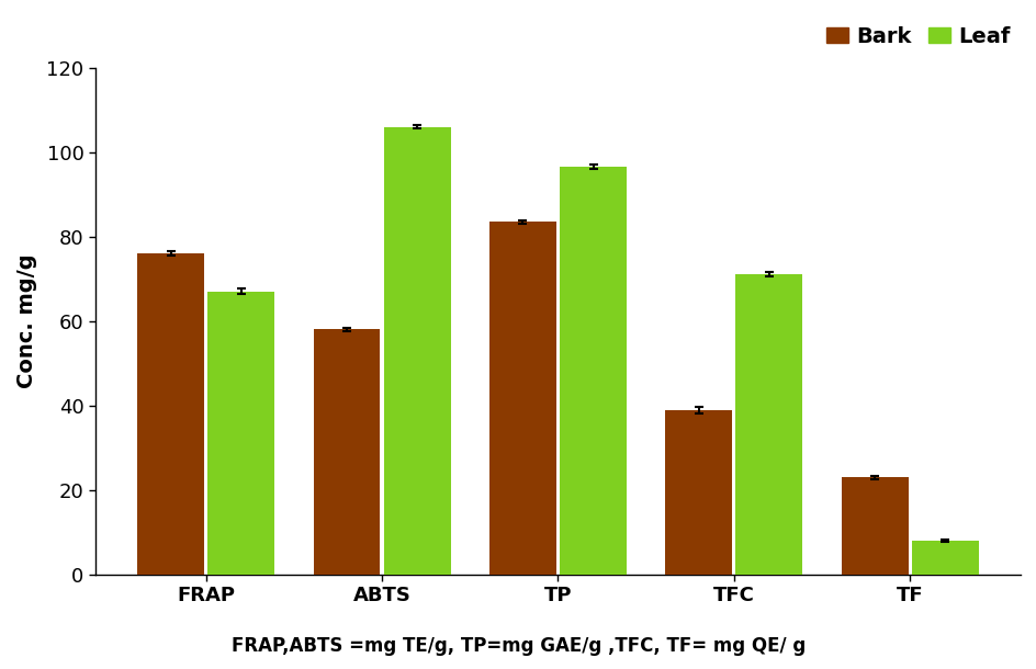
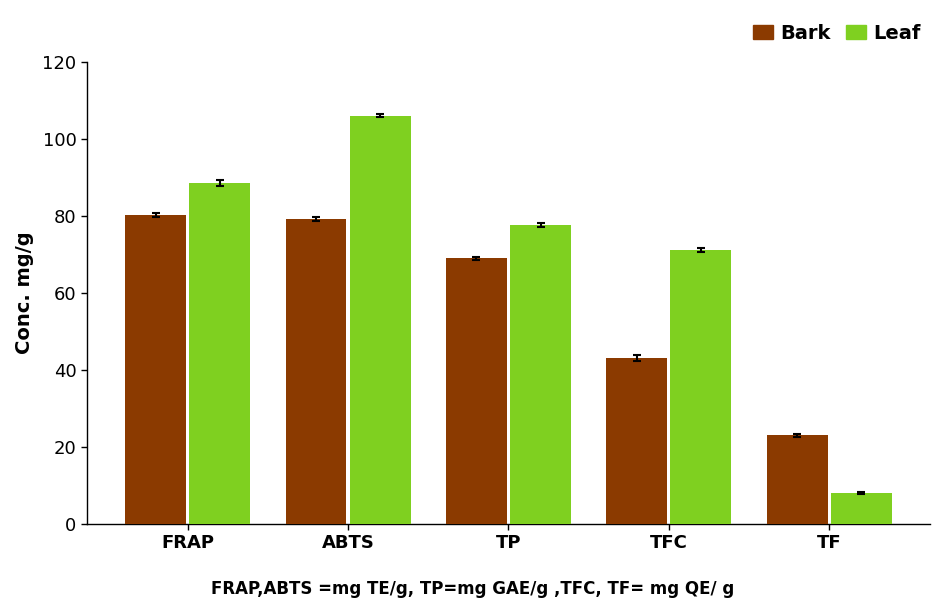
Bark/FRAP: 76.0 -> 80.2
Leaf/FRAP: 67.0 -> 88.5
Bark/ABTS: 58.0 -> 79.2
Bark/TP: 83.5 -> 69.0
Leaf/TP: 96.5 -> 77.5
Bark/TFC: 39.0 -> 43.0
